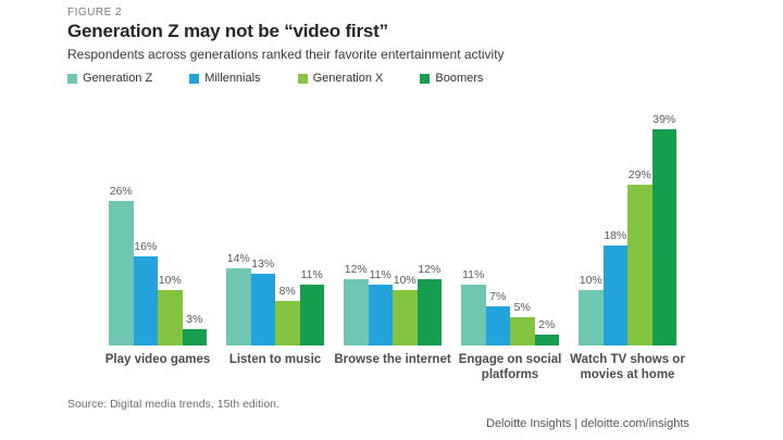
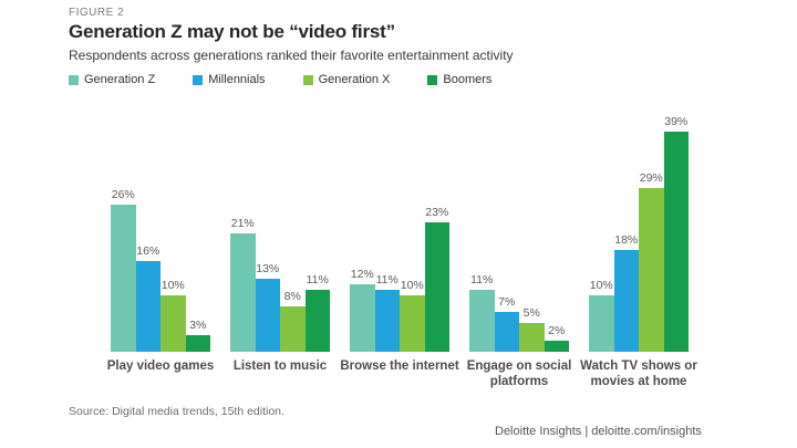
Generation Z/Listen to music: 14% -> 21%
Boomers/Browse the internet: 12% -> 23%
